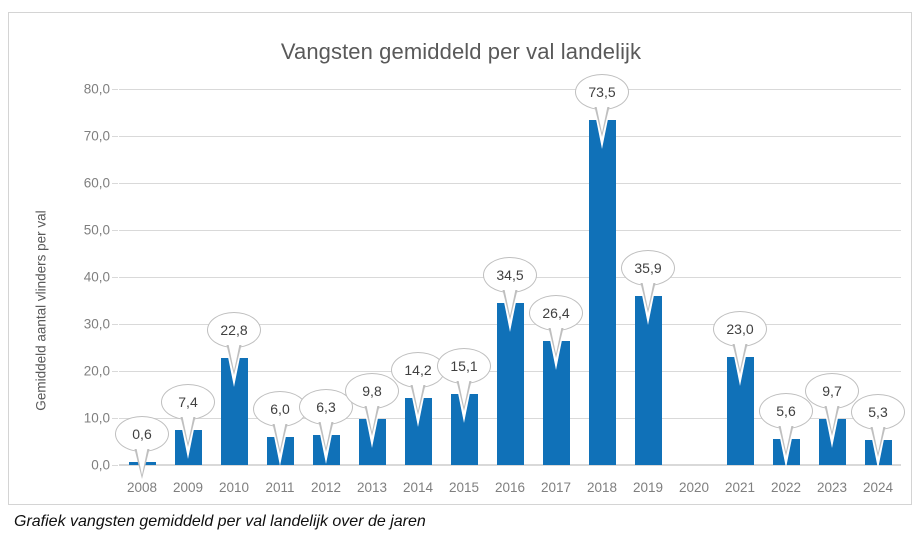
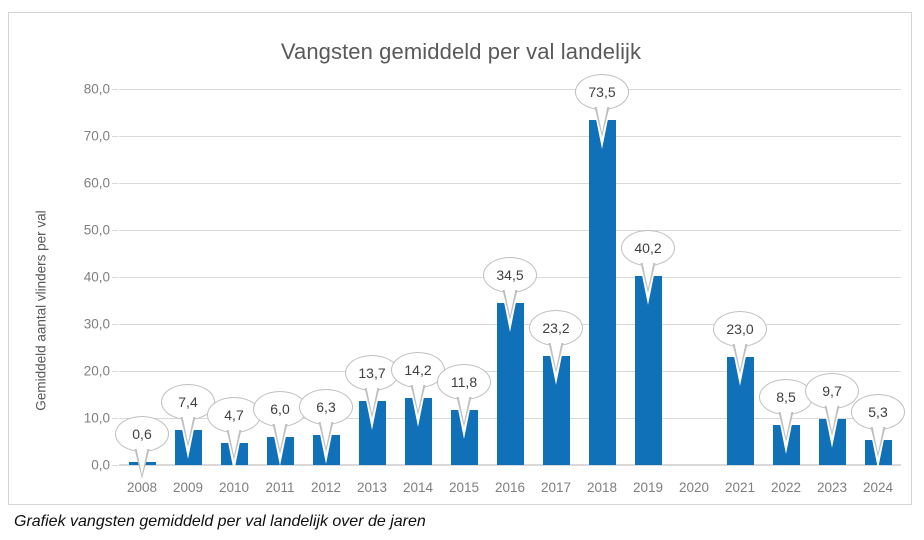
2010: 22,8 -> 4,7
2013: 9,8 -> 13,7
2015: 15,1 -> 11,8
2017: 26,4 -> 23,2
2019: 35,9 -> 40,2
2022: 5,6 -> 8,5
